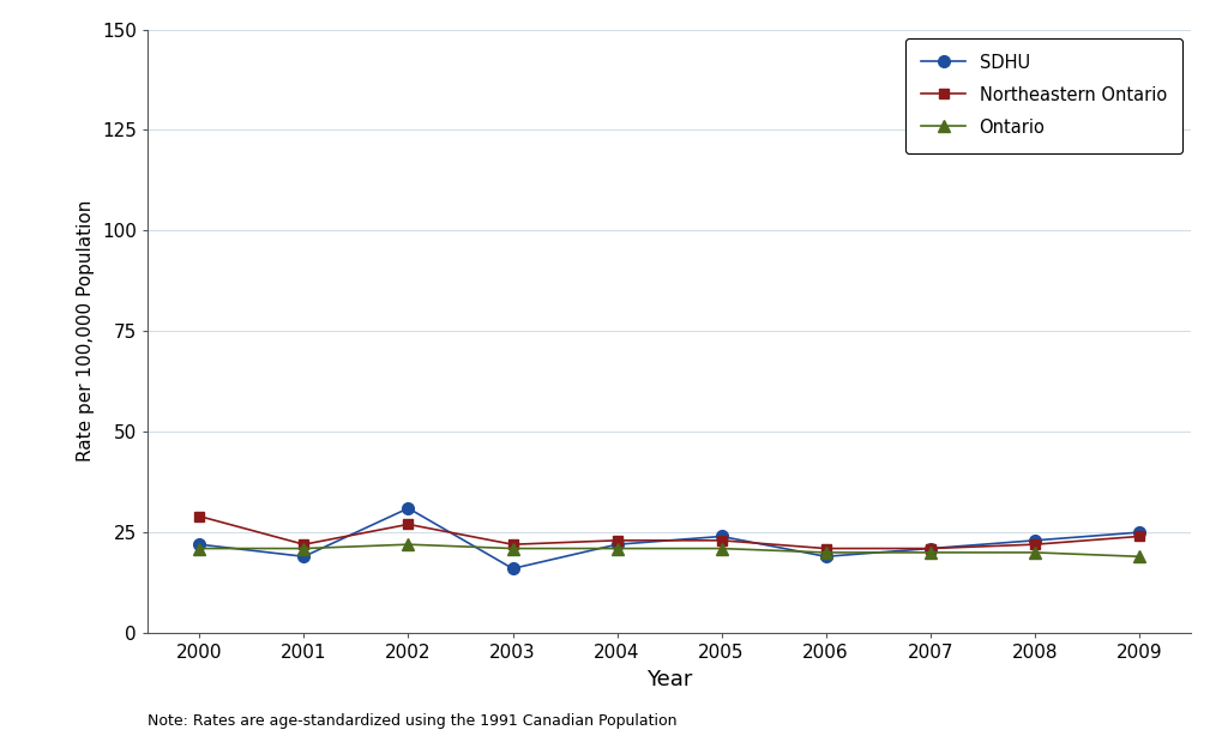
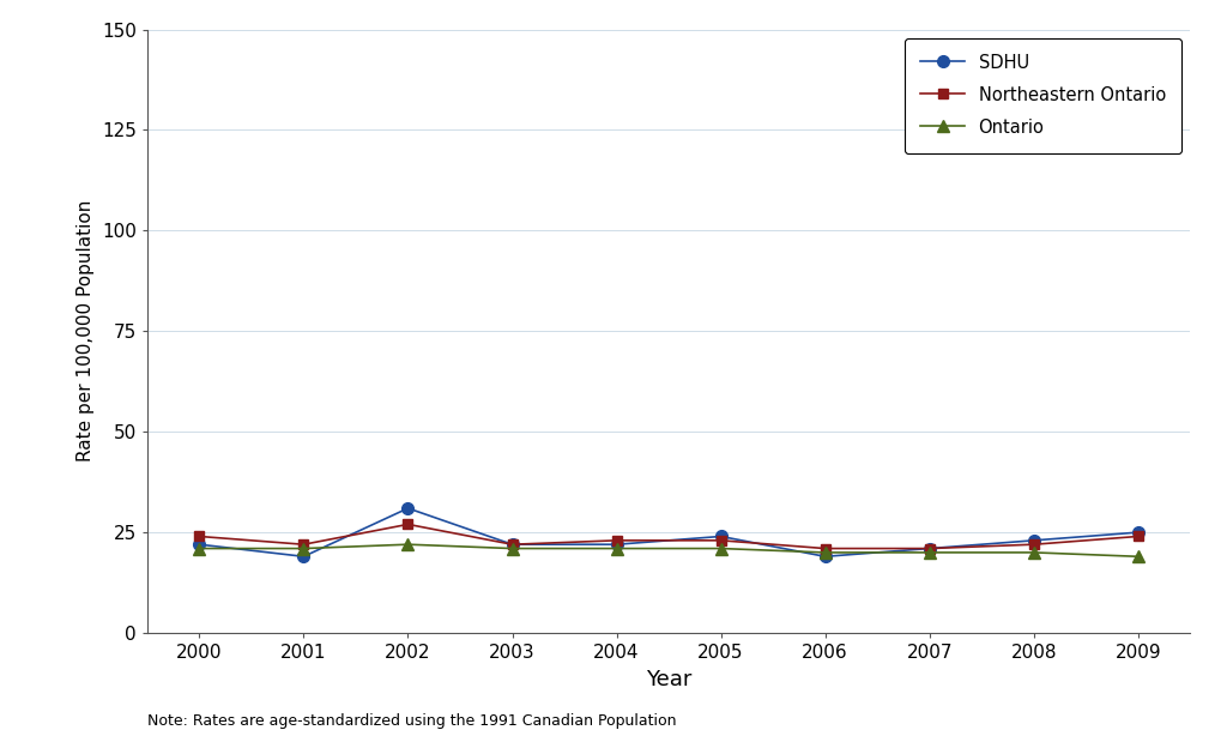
Northeastern Ontario/2000: 29 -> 24
SDHU/2003: 16 -> 22
